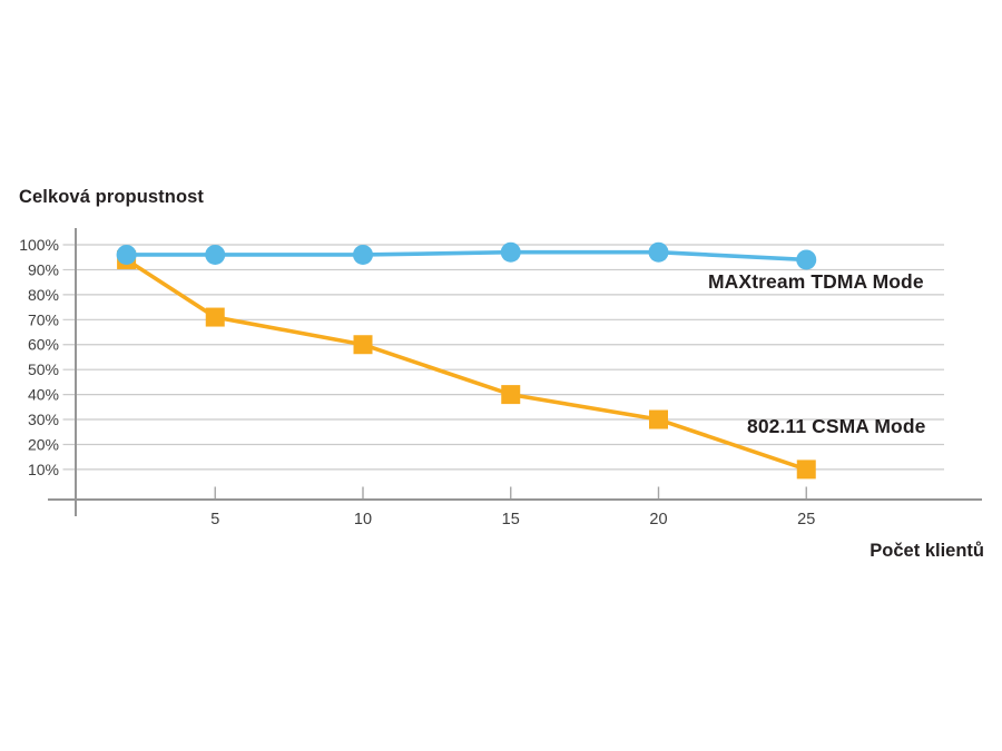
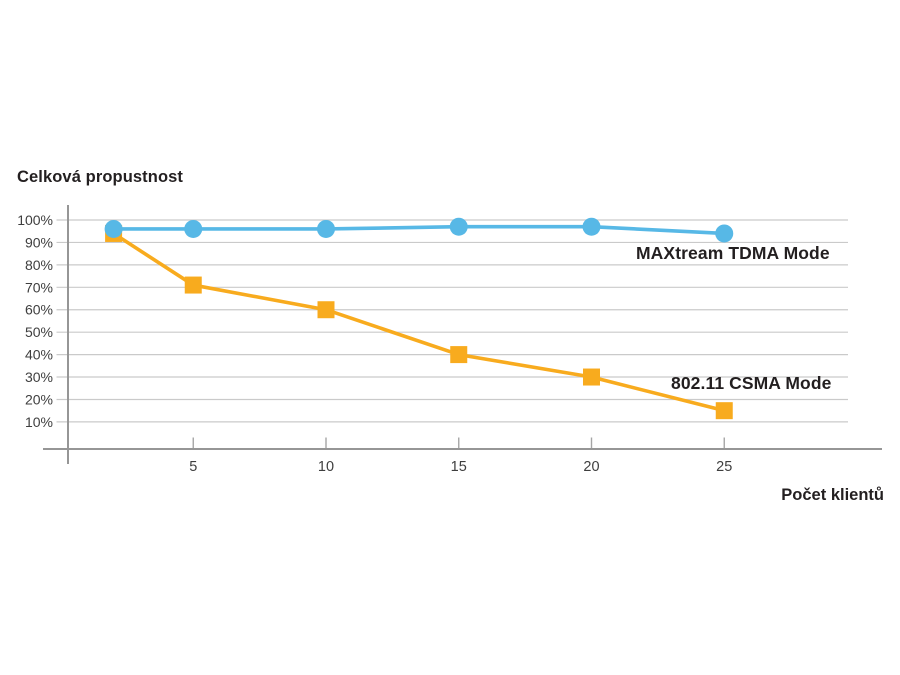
802.11 CSMA Mode/25: 10% -> 15%
